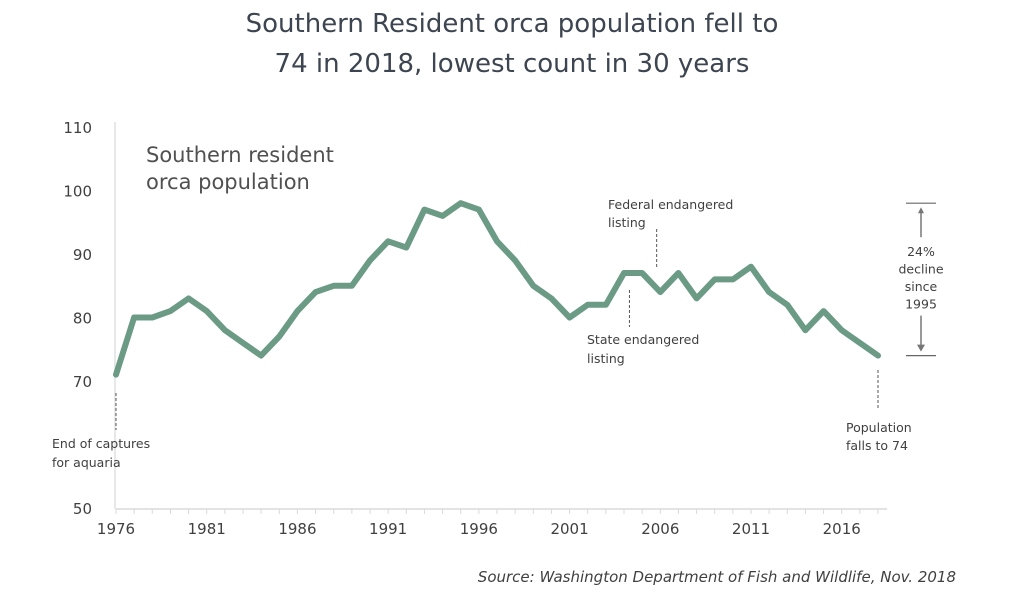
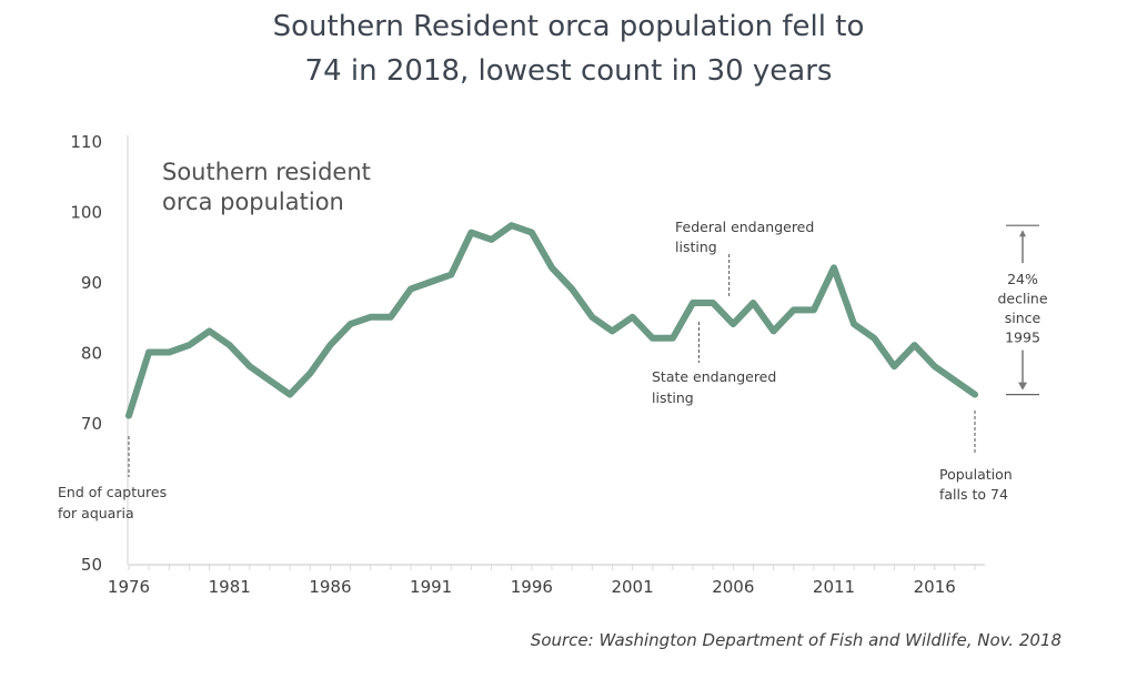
1991: 92 -> 90
2001: 80 -> 85
2011: 88 -> 92
